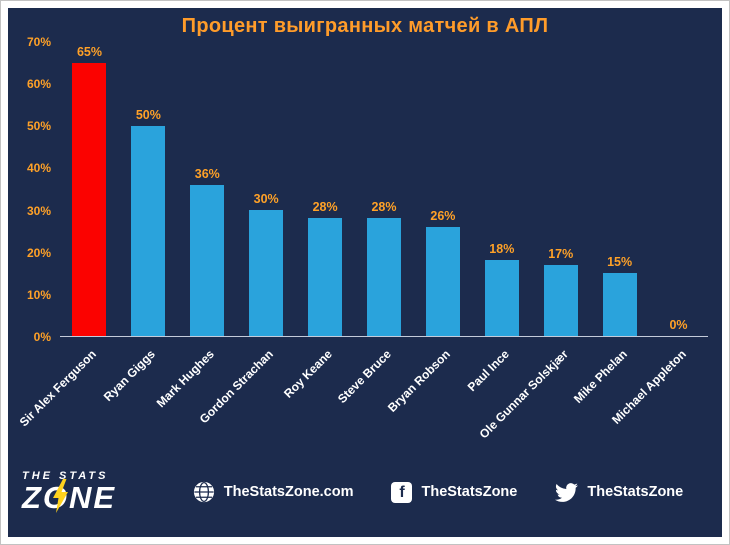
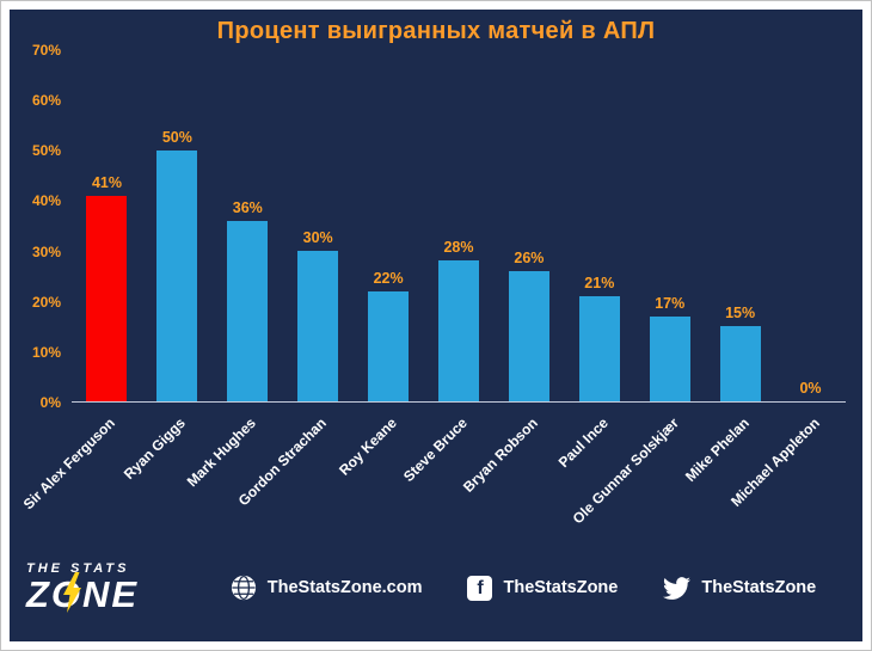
Sir Alex Ferguson: 65% -> 41%
Roy Keane: 28% -> 22%
Paul Ince: 18% -> 21%
